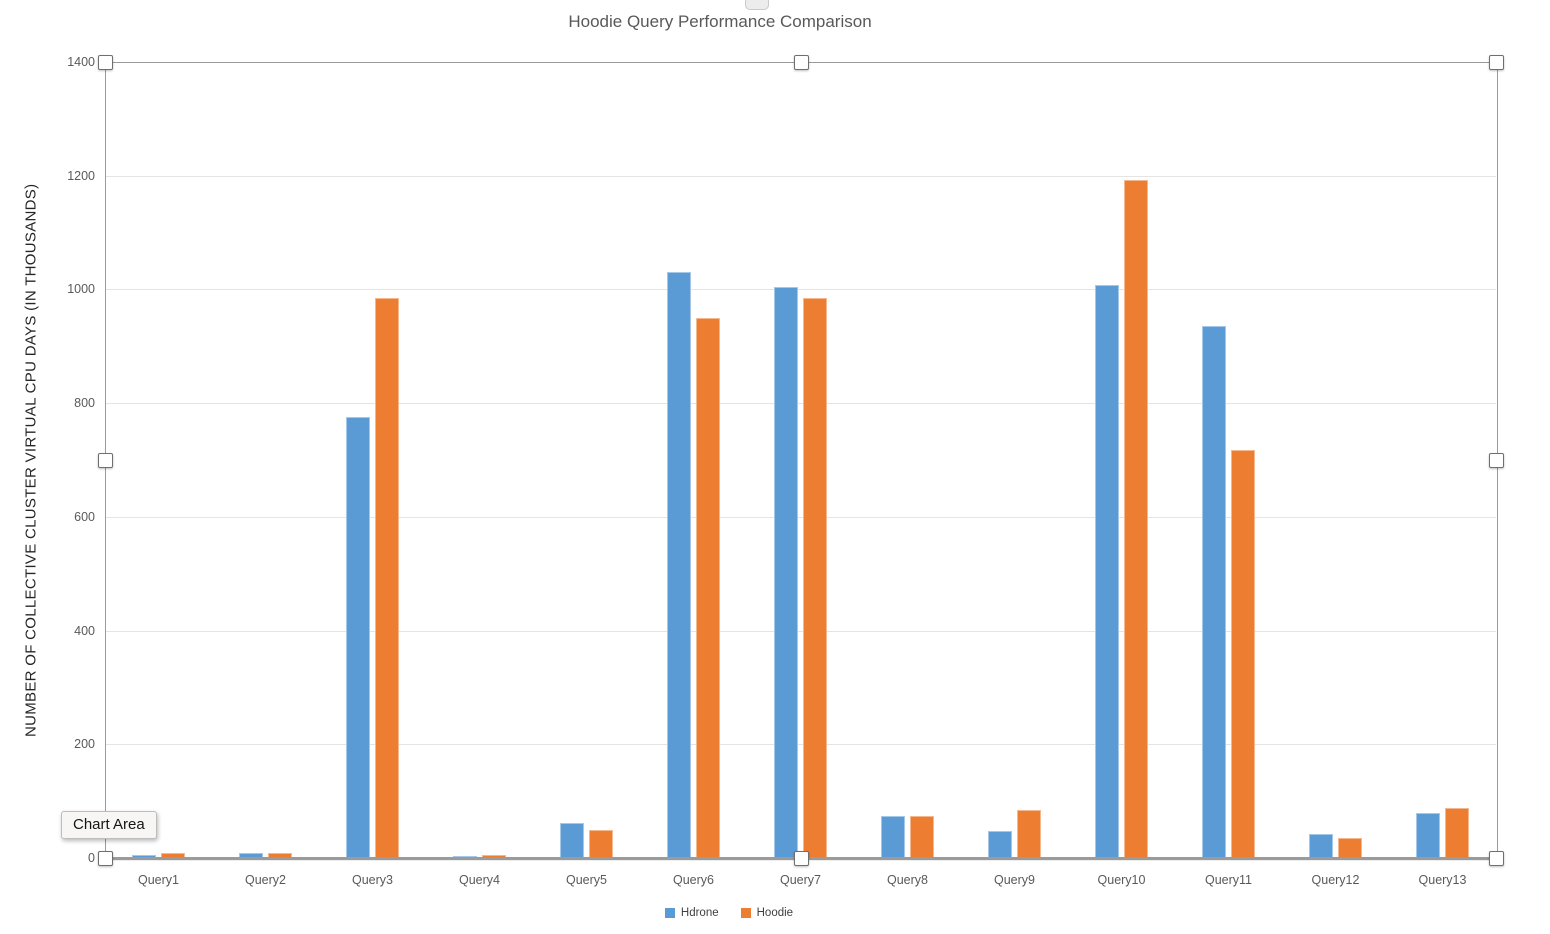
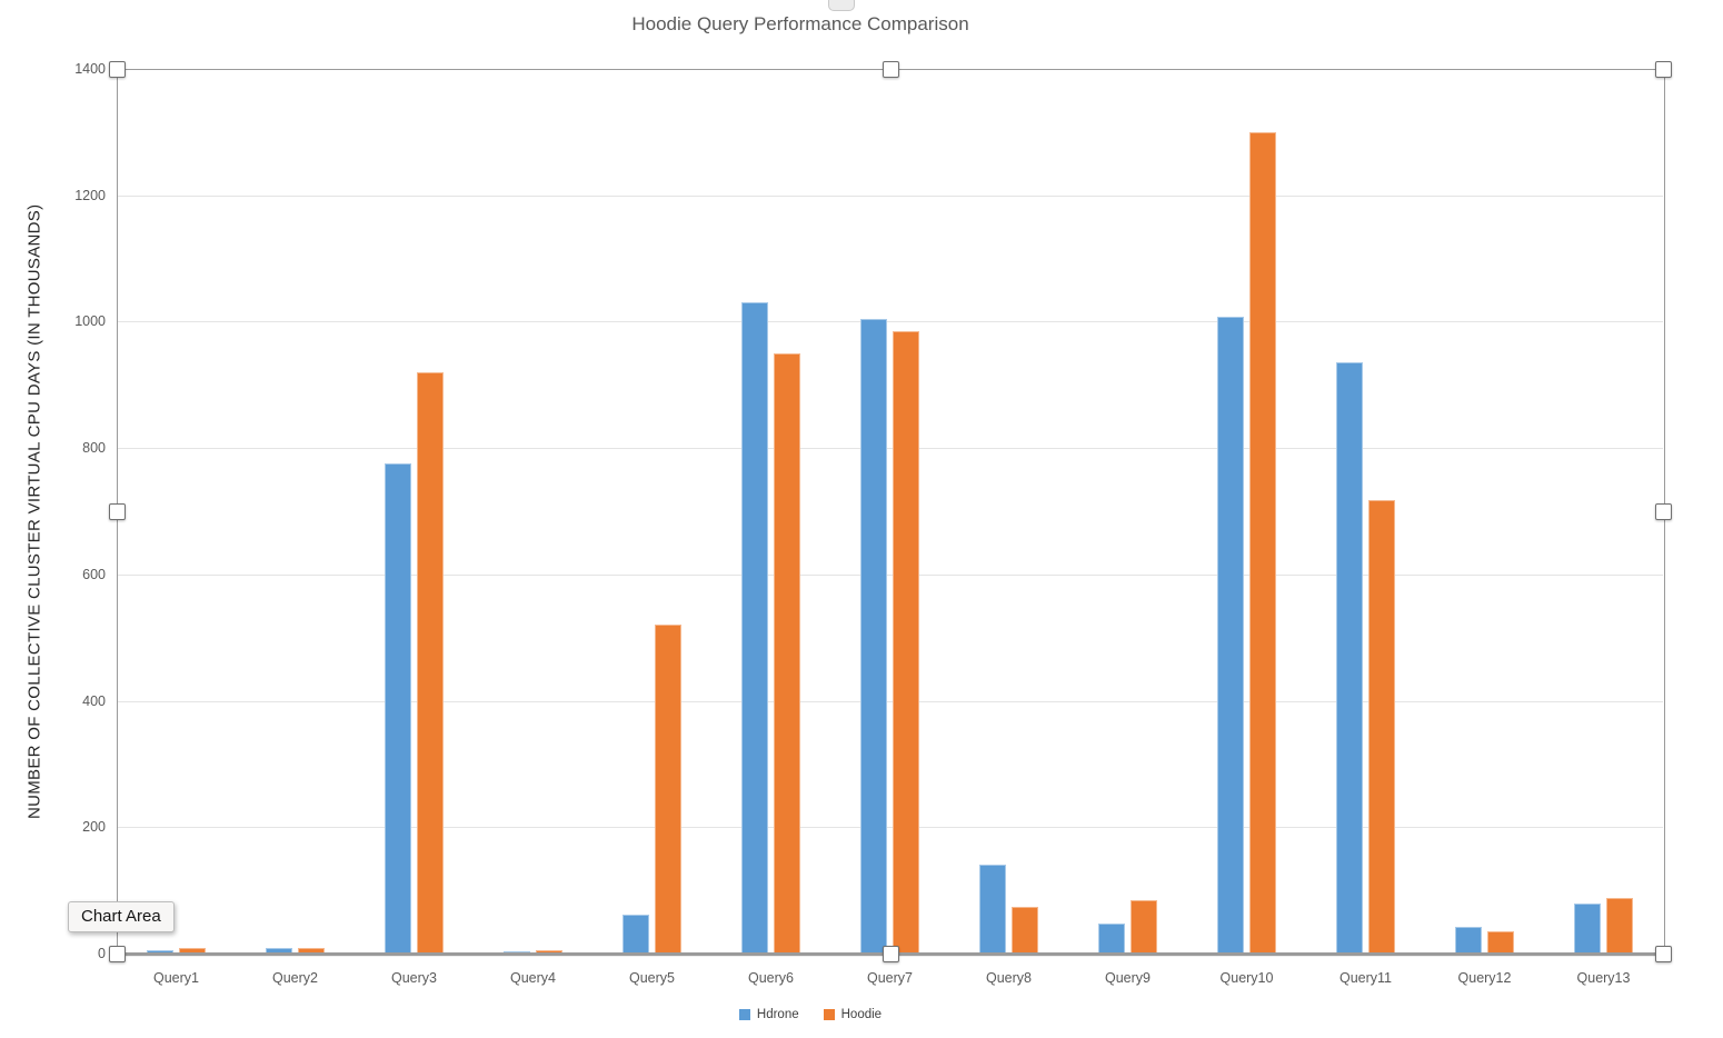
Hoodie/Query3: 980 -> 920
Hoodie/Query5: 50 -> 520
Hdrone/Query8: 70 -> 140
Hoodie/Query10: 1190 -> 1300
